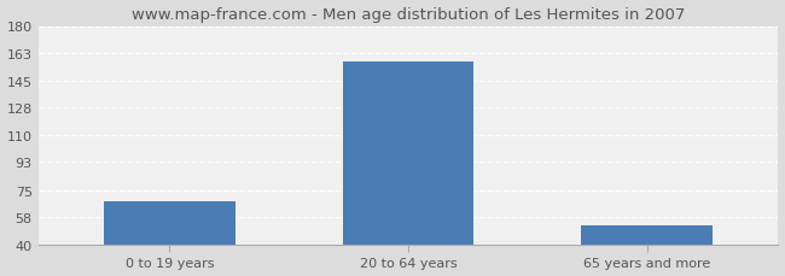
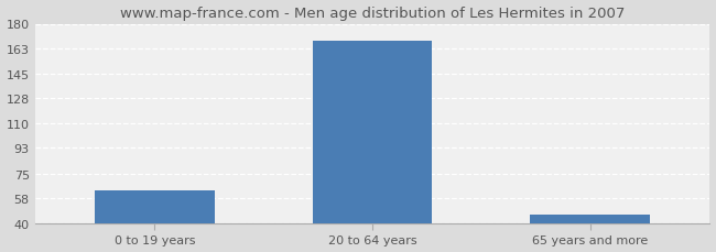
0 to 19 years: 68 -> 63
20 to 64 years: 157 -> 168
65 years and more: 52 -> 46
